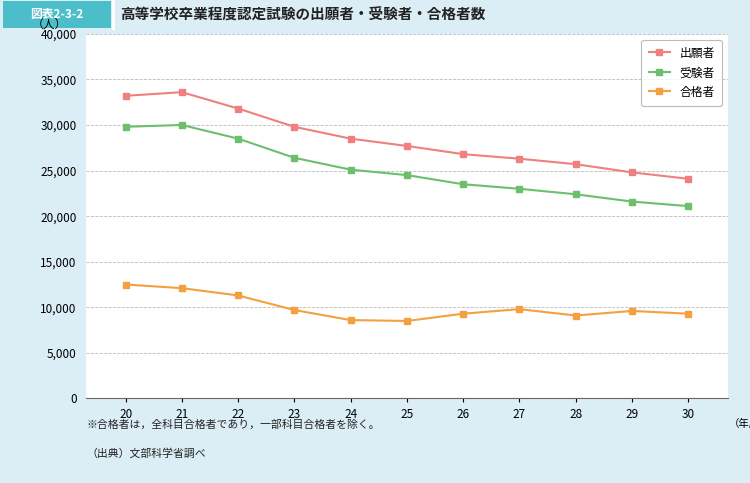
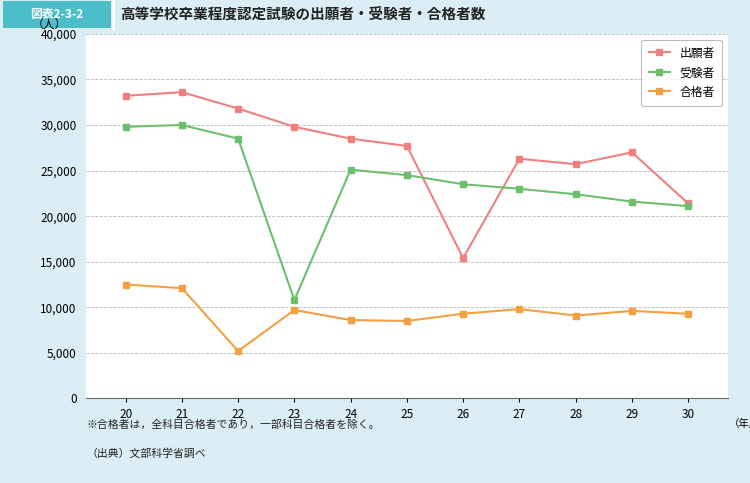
合格者/22: 11,300 -> 5,200
受験者/23: 26,400 -> 10,800
出願者/26: 26,800 -> 15,400
出願者/29: 24,800 -> 27,000
出願者/30: 24,100 -> 21,400
